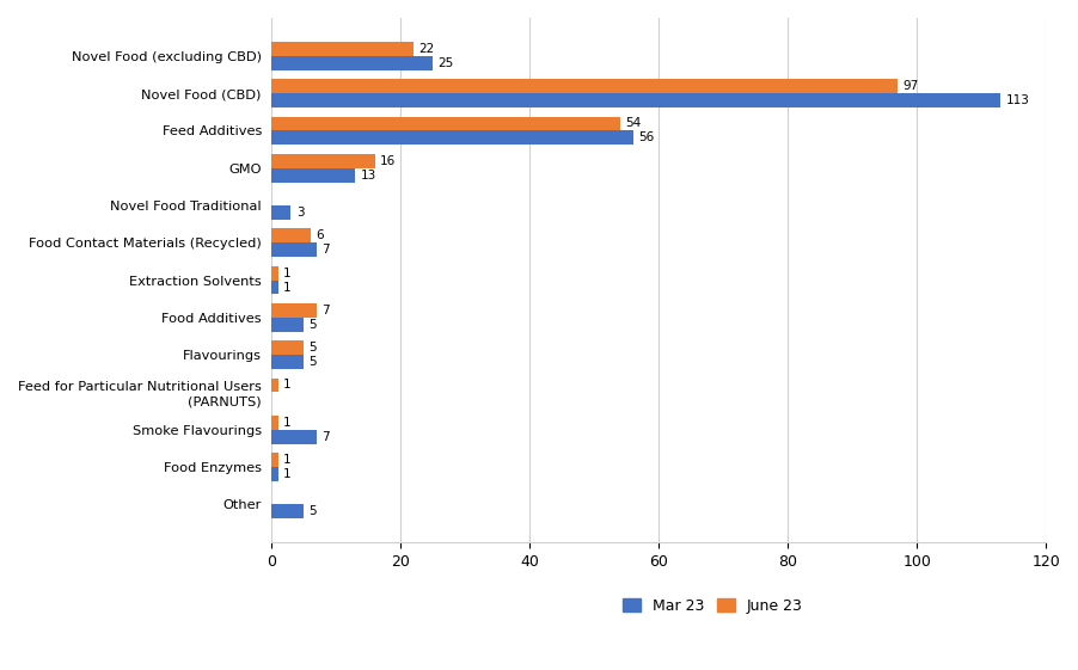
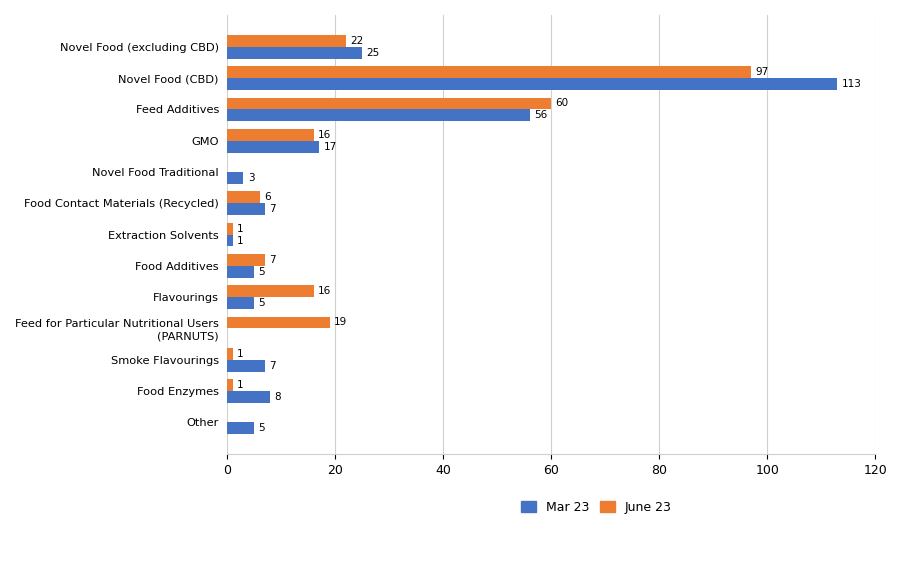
June 23/Feed Additives: 54 -> 60
Mar 23/GMO: 13 -> 17
June 23/Flavourings: 5 -> 16
June 23/Feed for Particular Nutritional Users (PARNUTS): 1 -> 19
Mar 23/Food Enzymes: 1 -> 8
